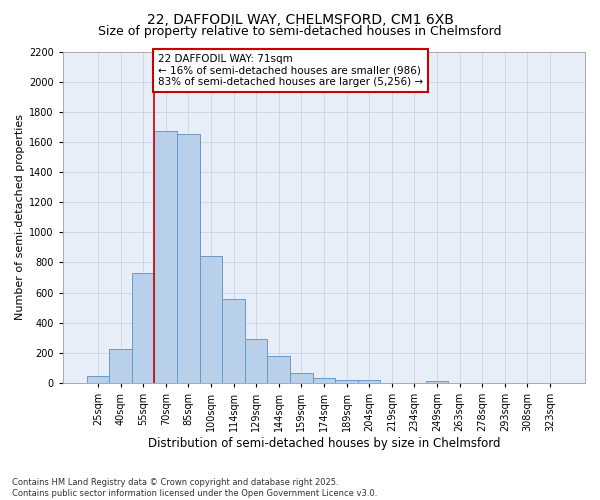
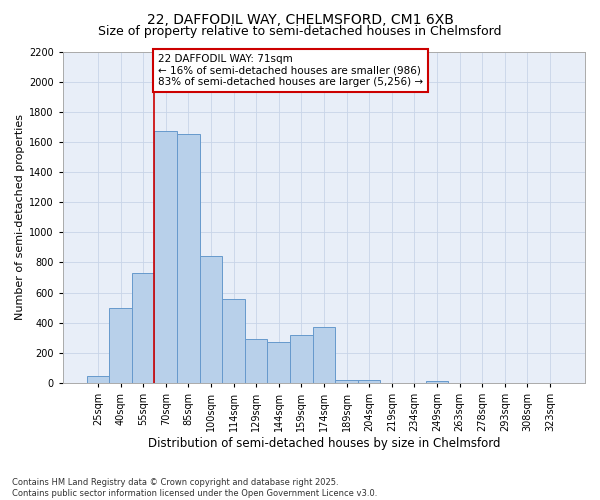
40sqm: 220 -> 500
144sqm: 180 -> 270
159sqm: 60 -> 320
174sqm: 40 -> 370
